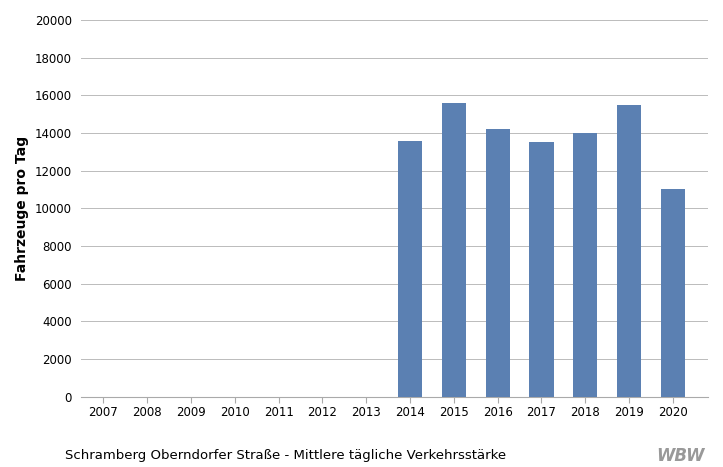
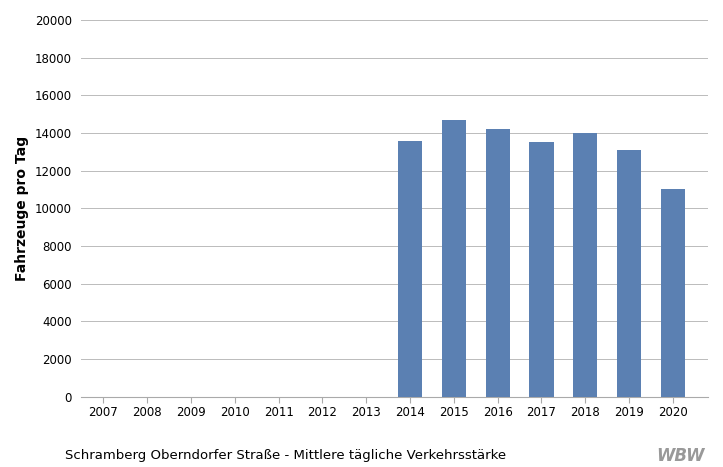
2015: 15600 -> 14700
2019: 15500 -> 13100
